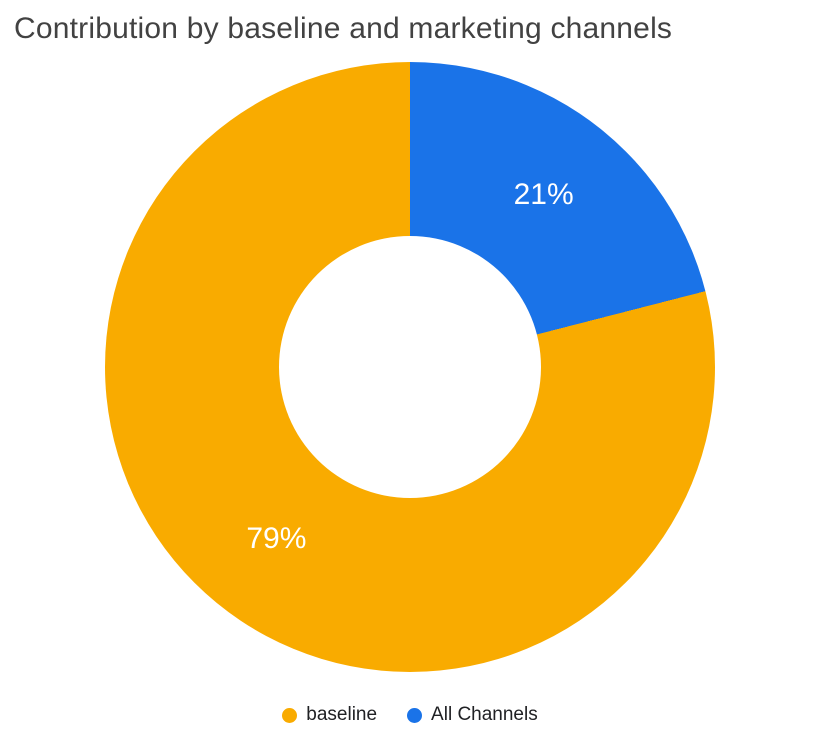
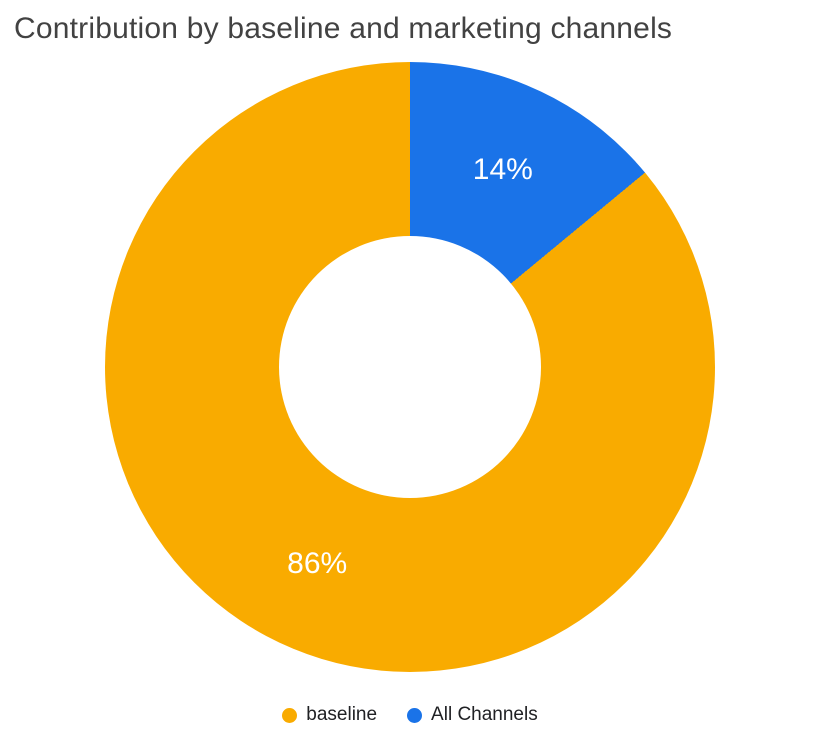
All Channels: 21% -> 14%
baseline: 79% -> 86%
